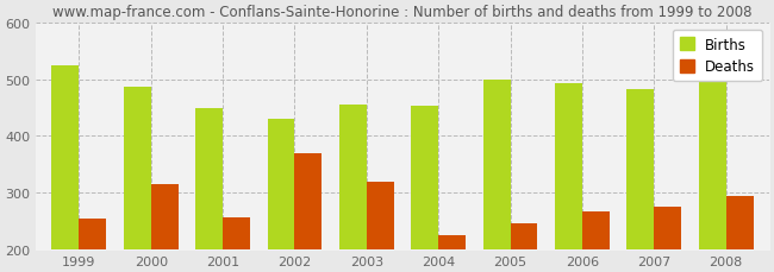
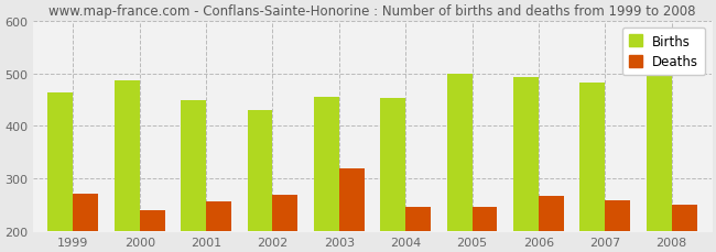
Births/1999: 525 -> 463
Deaths/1999: 255 -> 271
Deaths/2000: 315 -> 239
Deaths/2002: 370 -> 268
Deaths/2004: 225 -> 247
Deaths/2007: 275 -> 259
Deaths/2008: 295 -> 250
